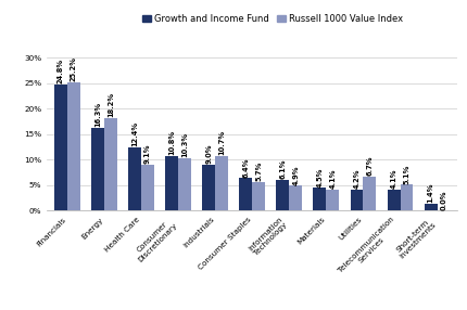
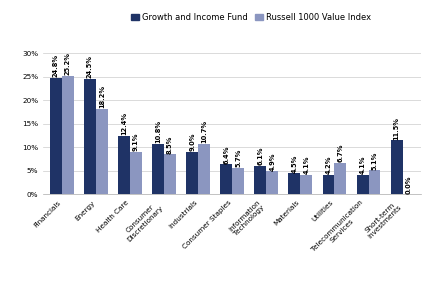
Growth and Income Fund/Energy: 16.3% -> 24.5%
Russell 1000 Value Index/Consumer Discretionary: 10.3% -> 8.5%
Growth and Income Fund/Short-term Investments: 1.4% -> 11.5%
